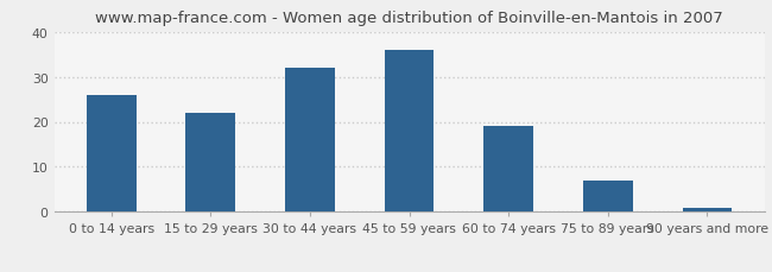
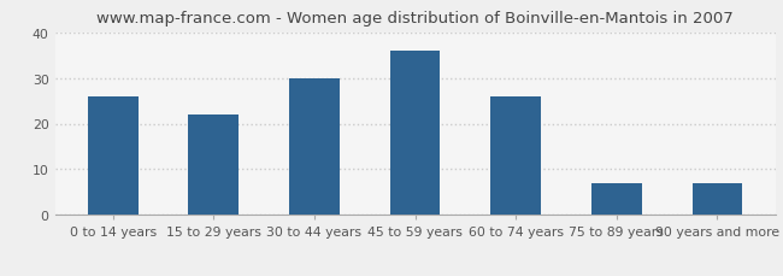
30 to 44 years: 32 -> 30
60 to 74 years: 19 -> 26
90 years and more: 1 -> 7
